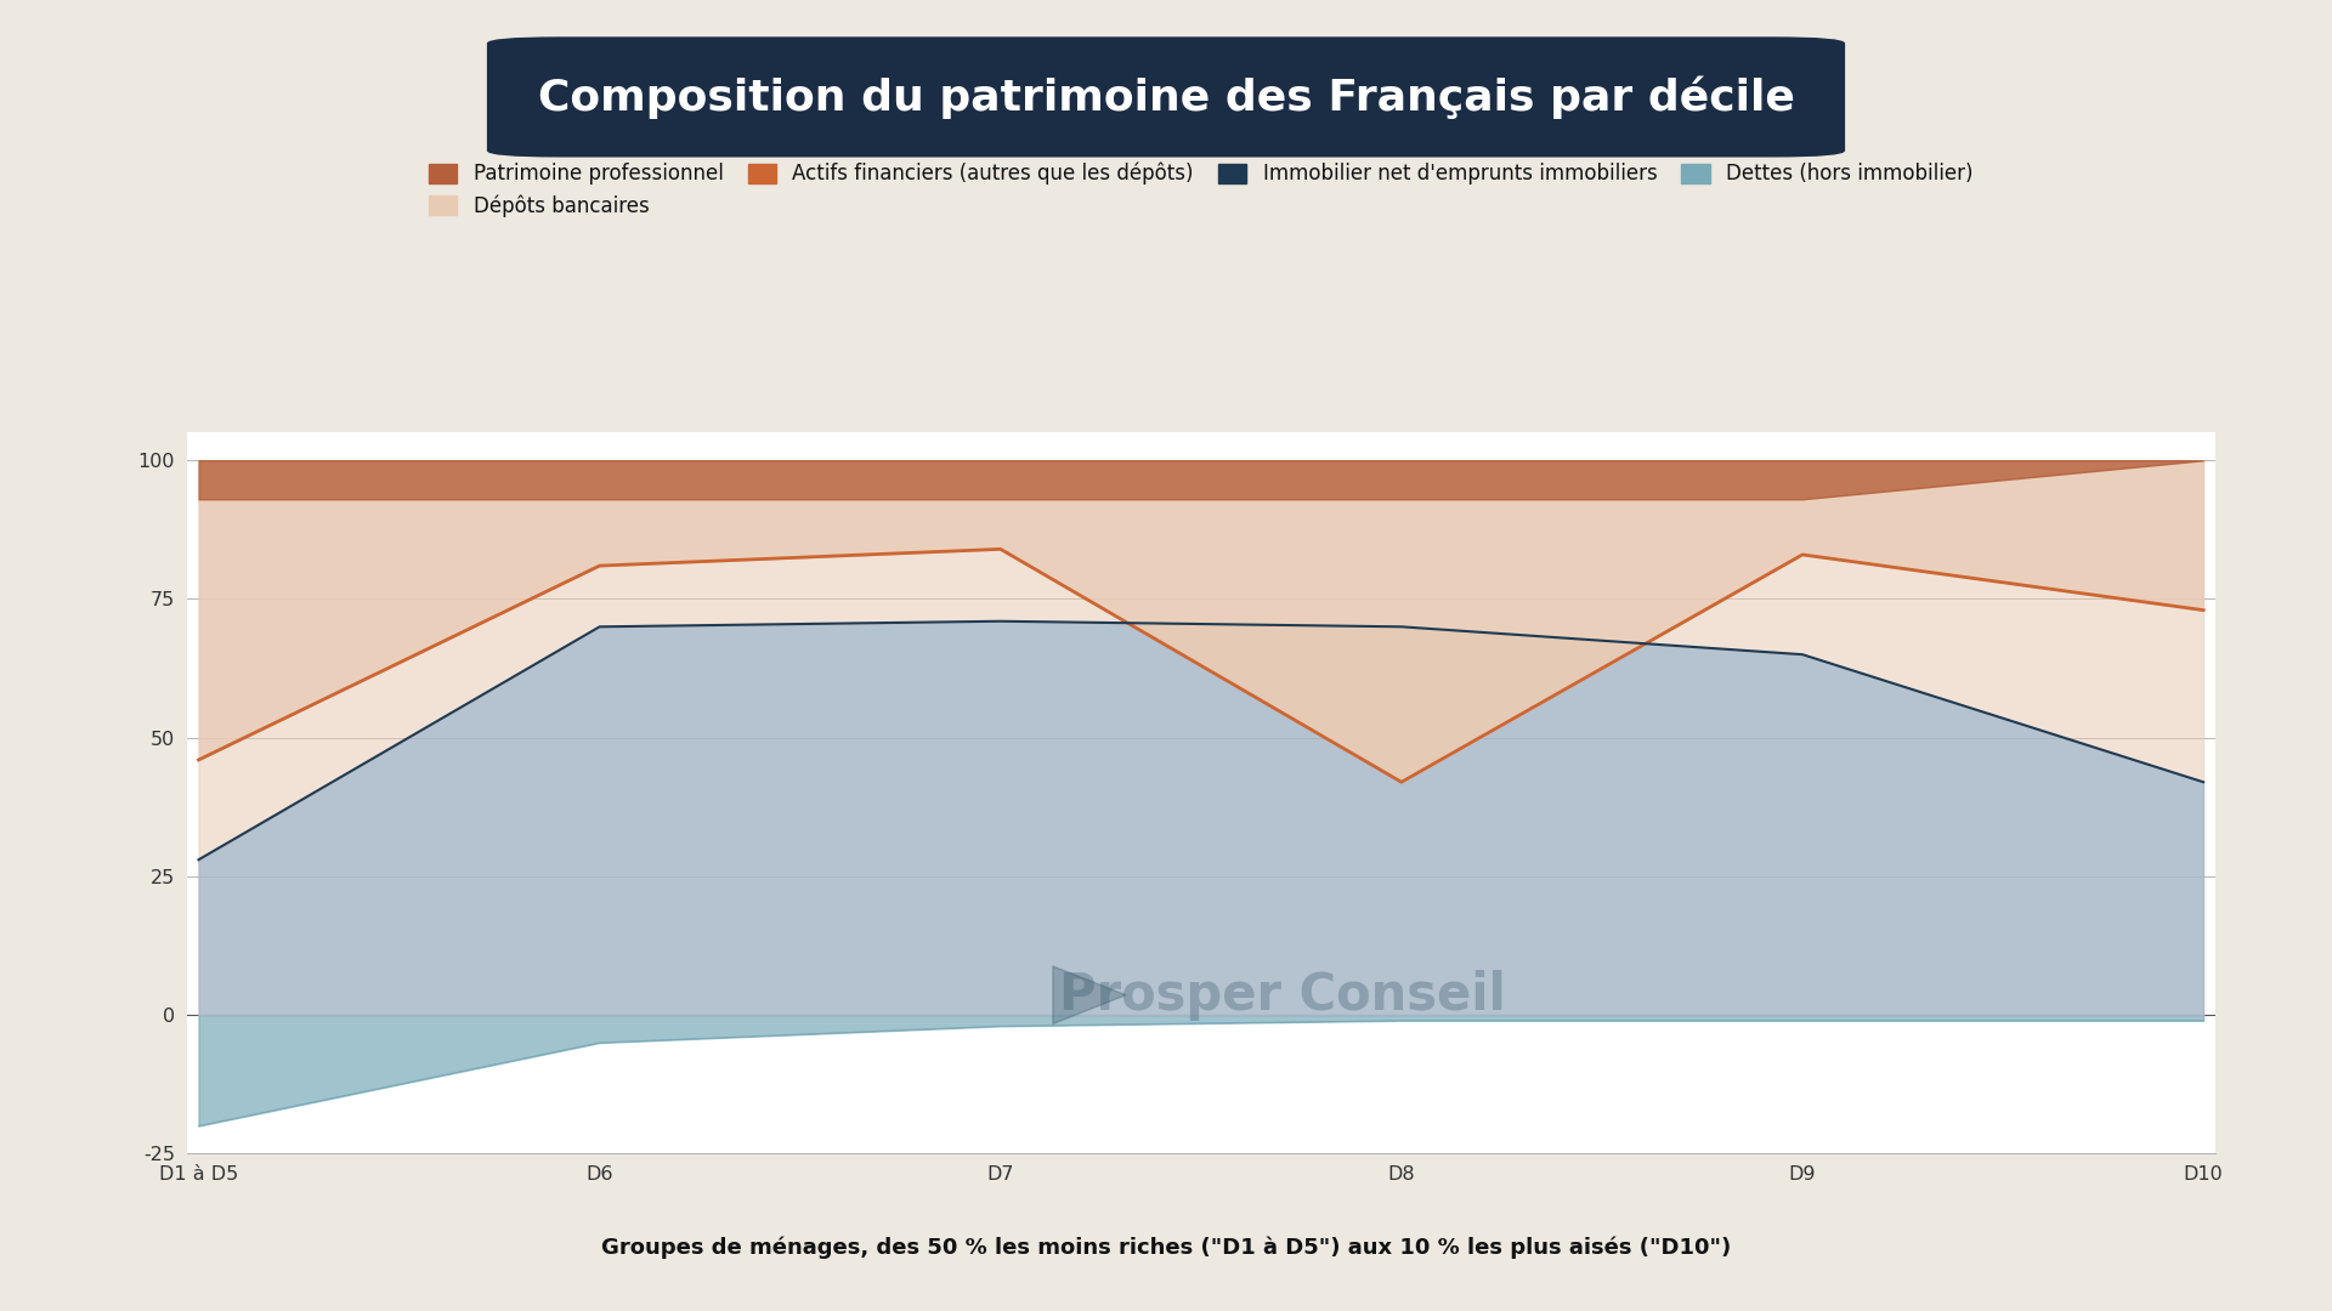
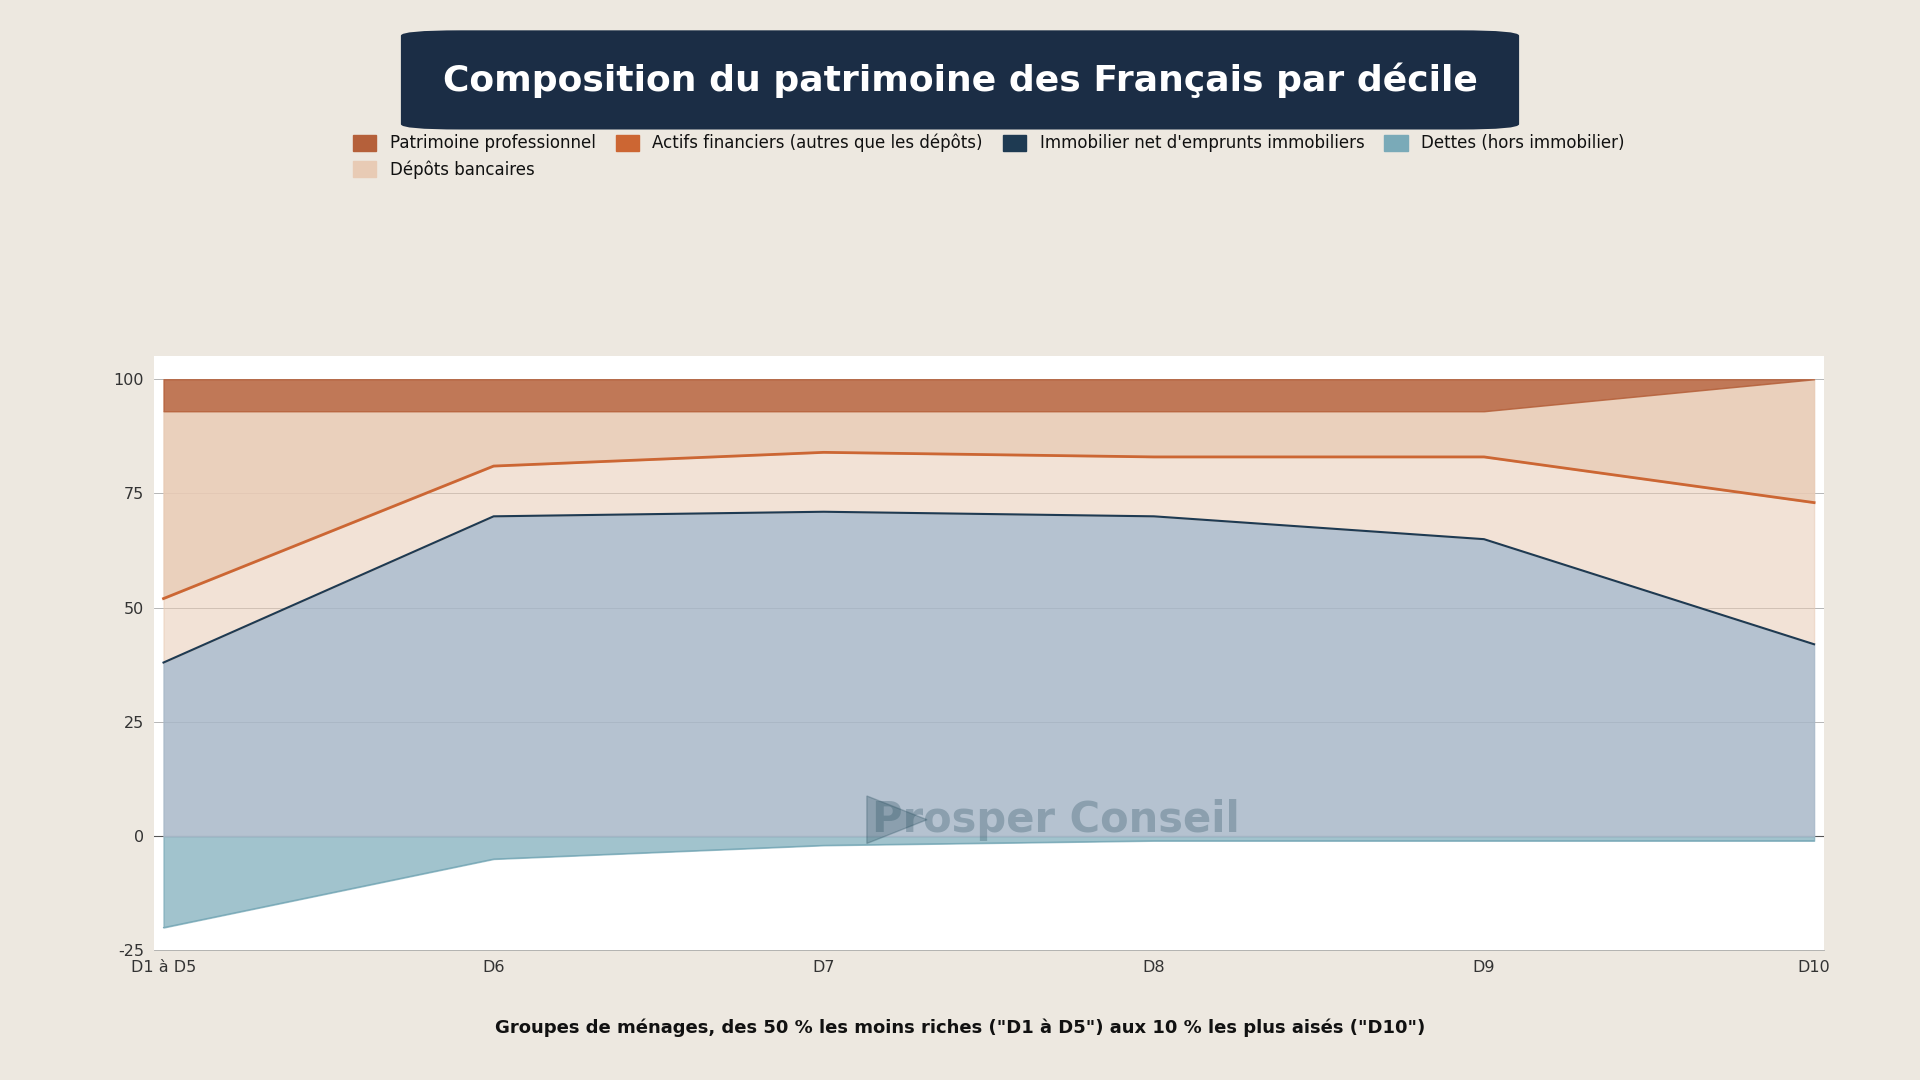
Actifs financiers (autres que les dépôts)/D1 à D5: 46 -> 52
Immobilier net d'emprunts immobiliers/D1 à D5: 28 -> 38
Actifs financiers (autres que les dépôts)/D8: 42 -> 83
